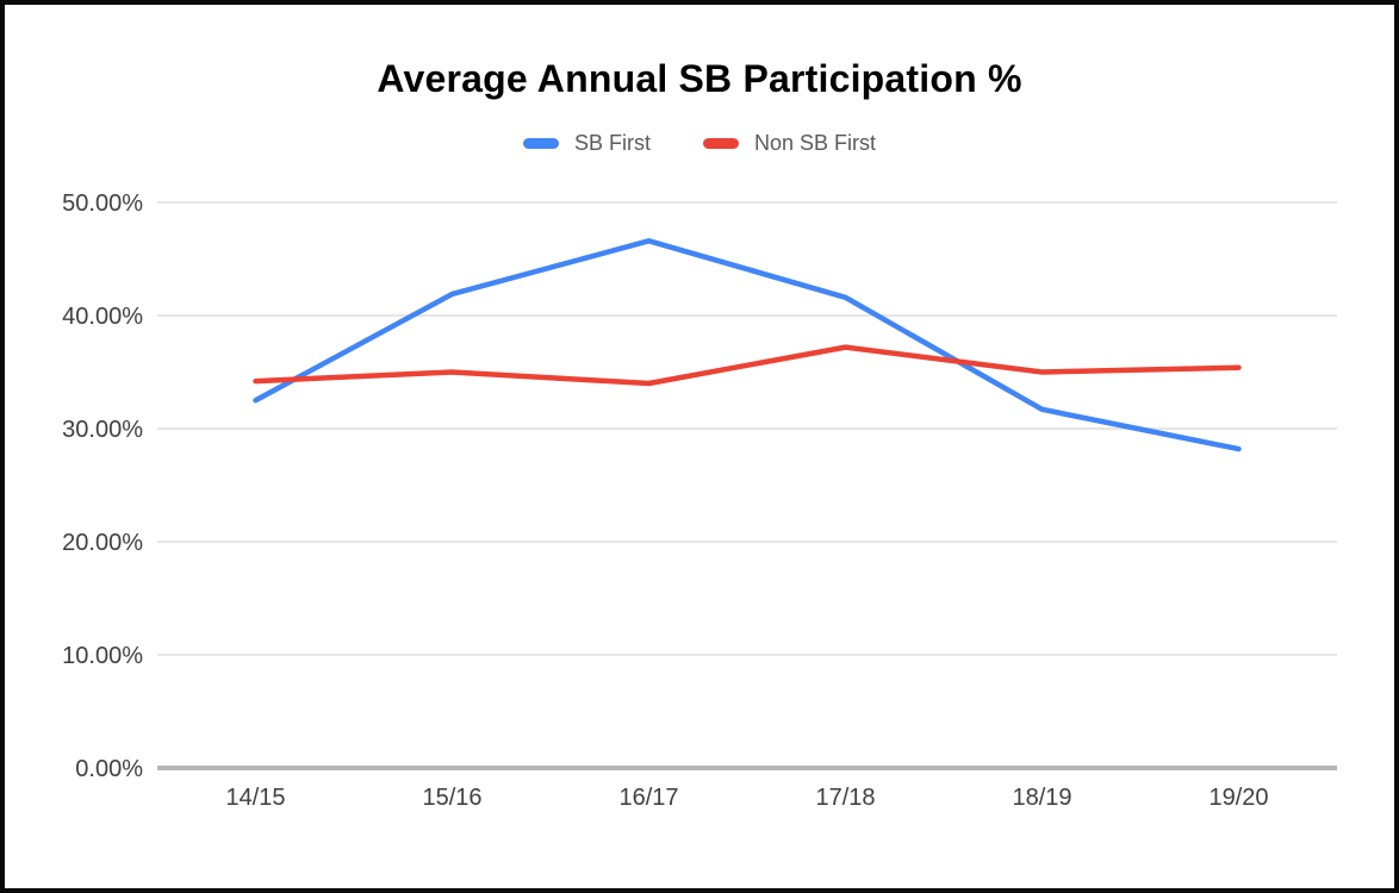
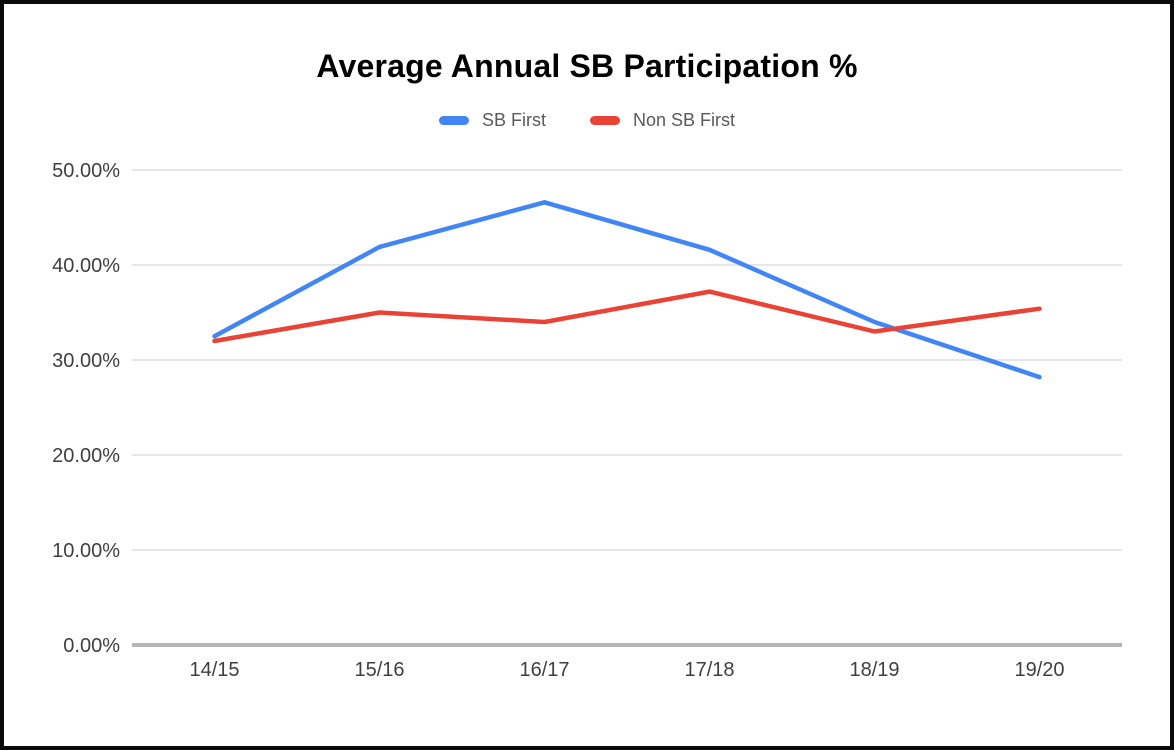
Non SB First/14/15: 34% -> 32%
SB First/18/19: 32% -> 34%
Non SB First/18/19: 35% -> 33%
